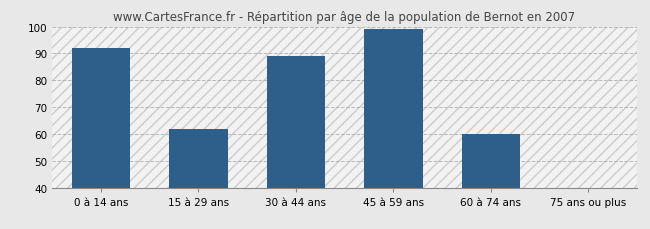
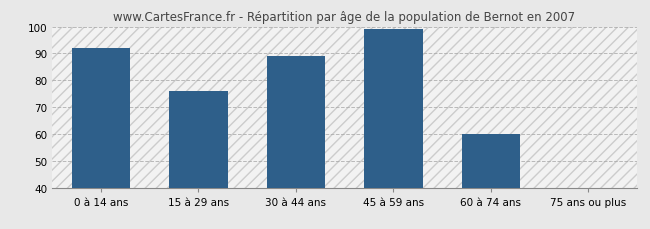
15 à 29 ans: 62 -> 76
